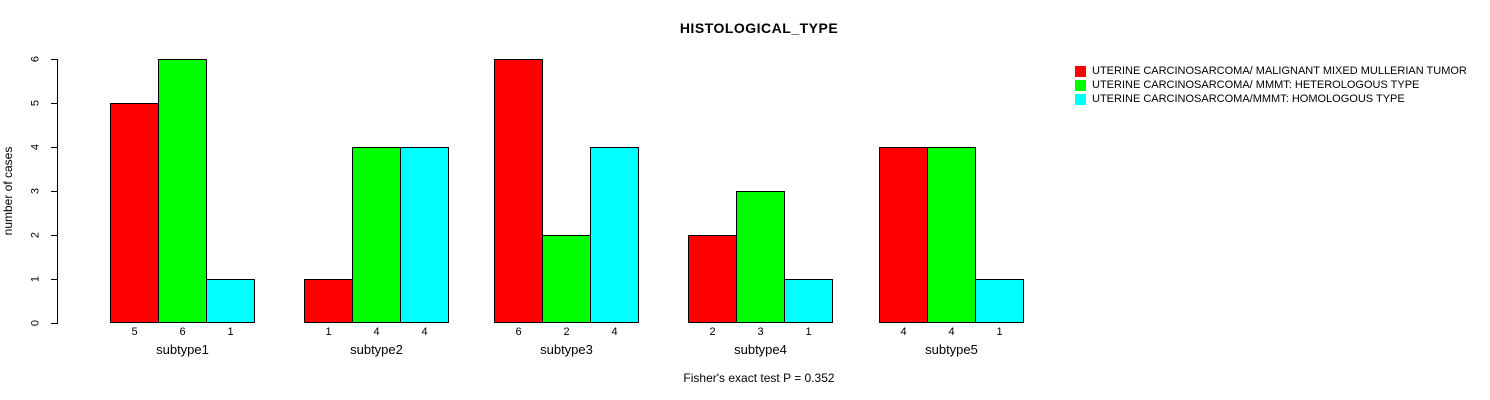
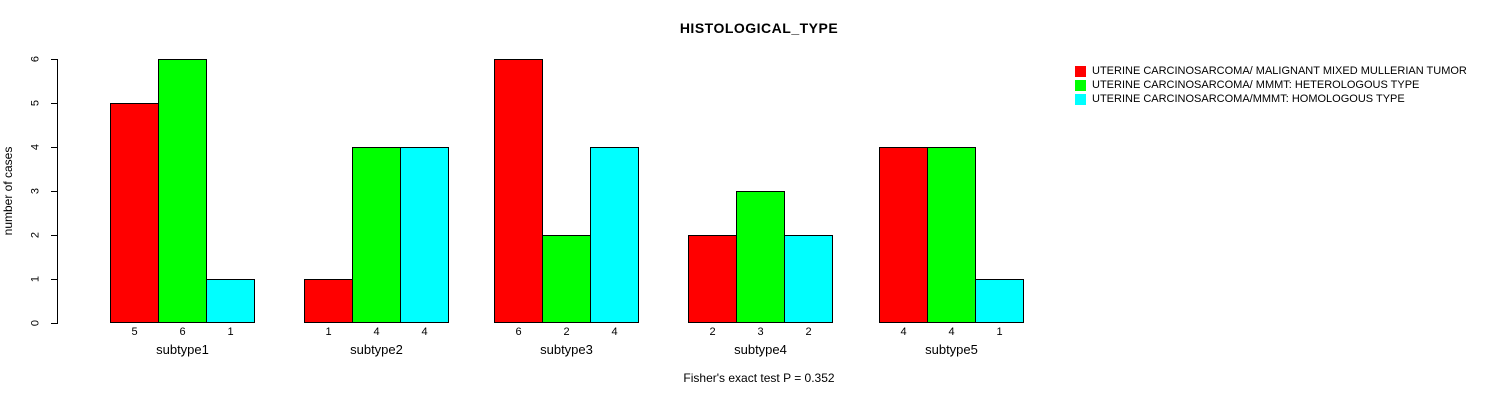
UTERINE CARCINOSARCOMA/MMMT: HOMOLOGOUS TYPE/subtype4: 1 -> 2
